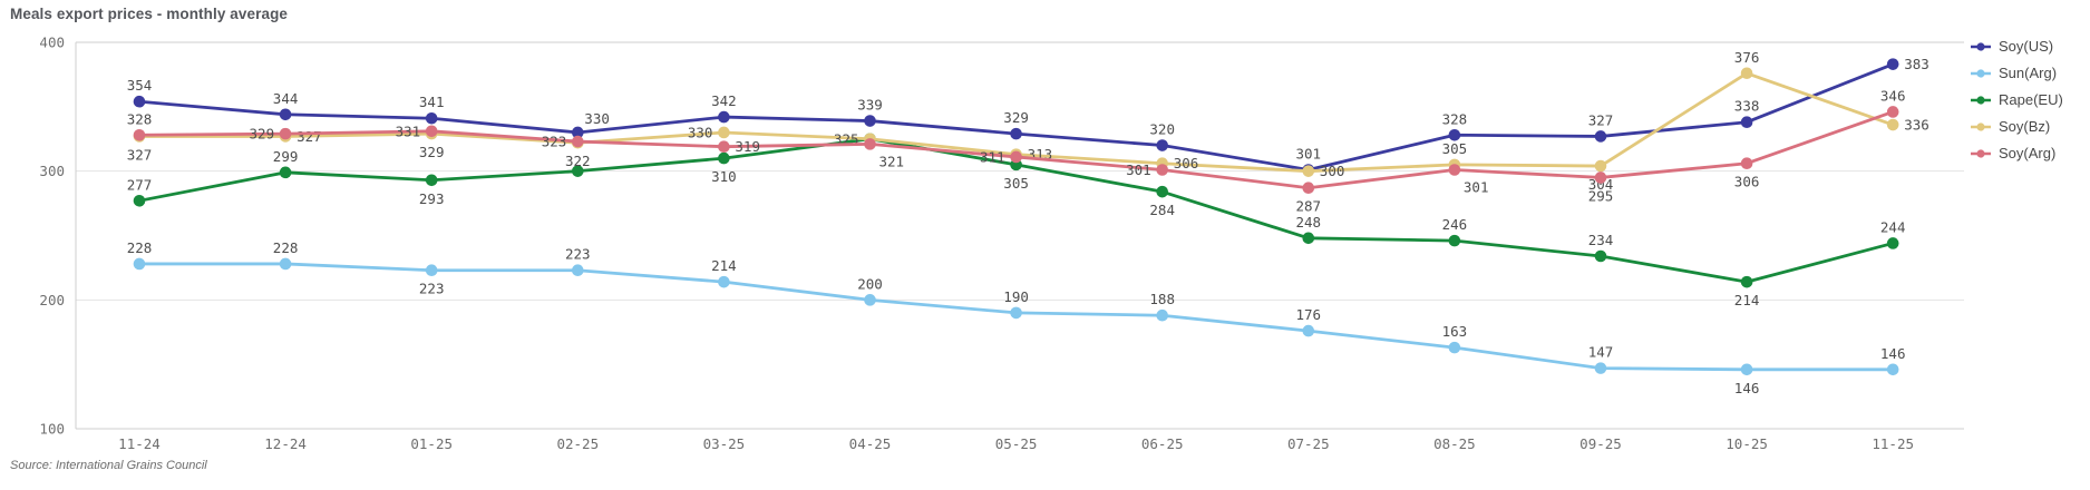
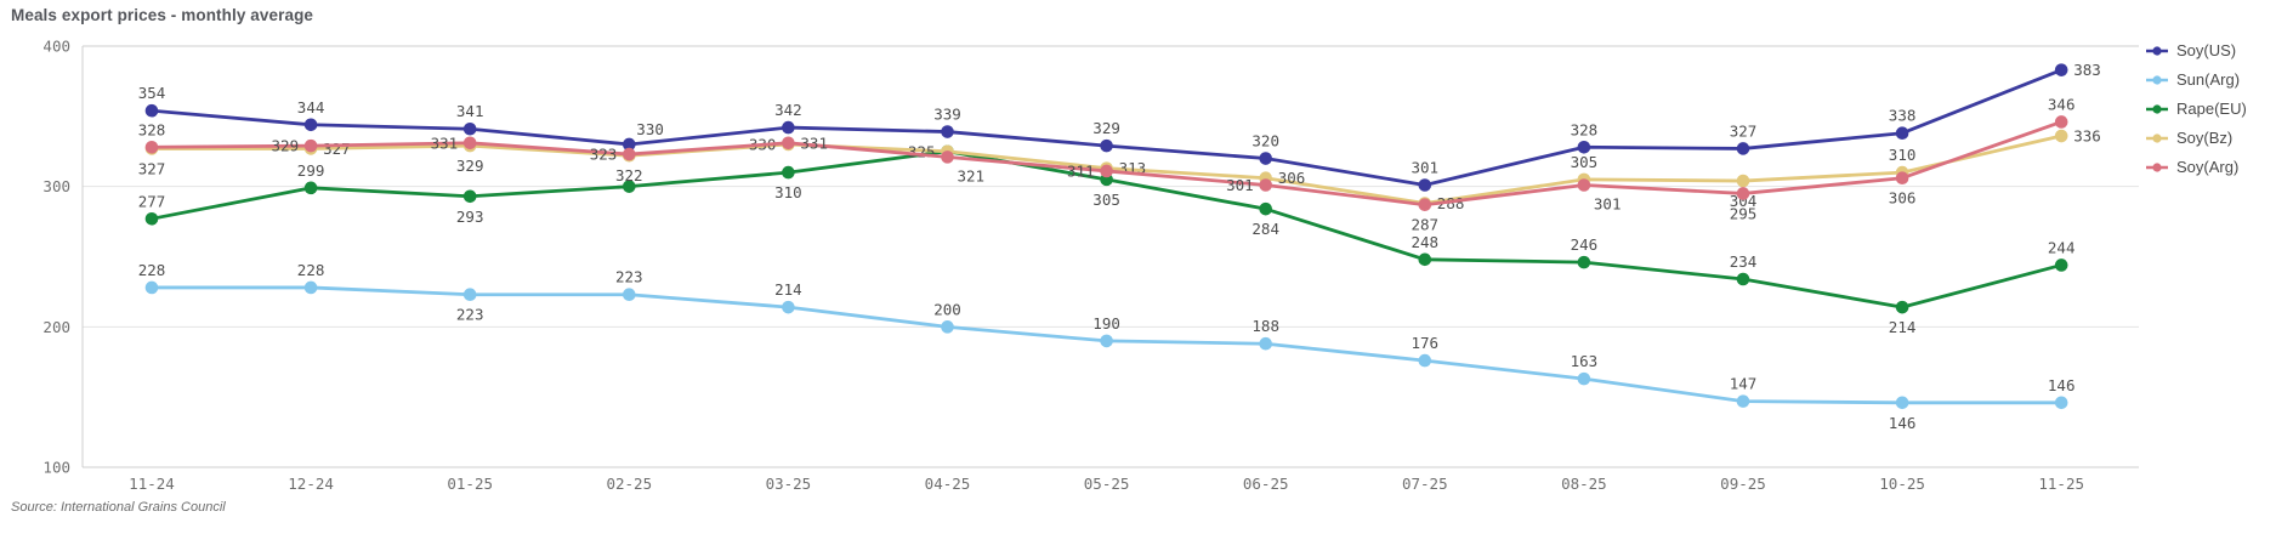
Soy(Arg)/03-25: 319 -> 331
Soy(Bz)/07-25: 300 -> 288
Soy(Bz)/10-25: 376 -> 310
